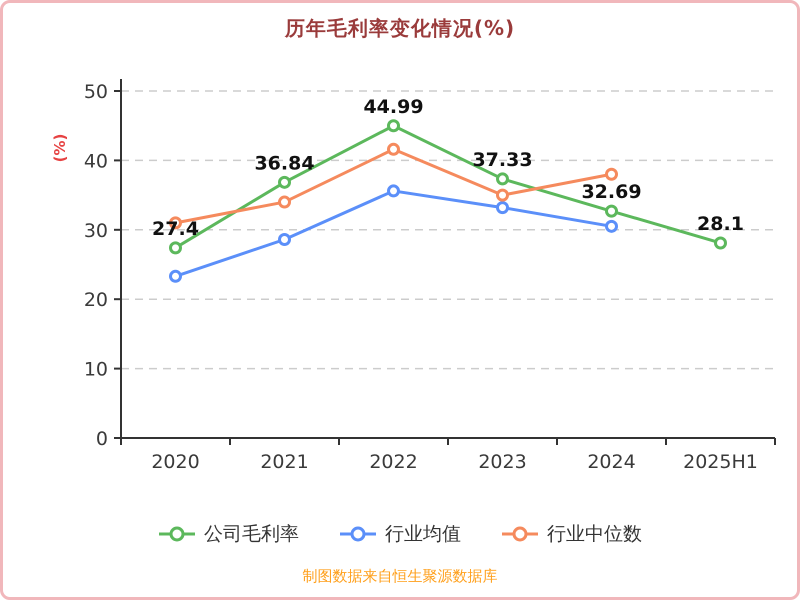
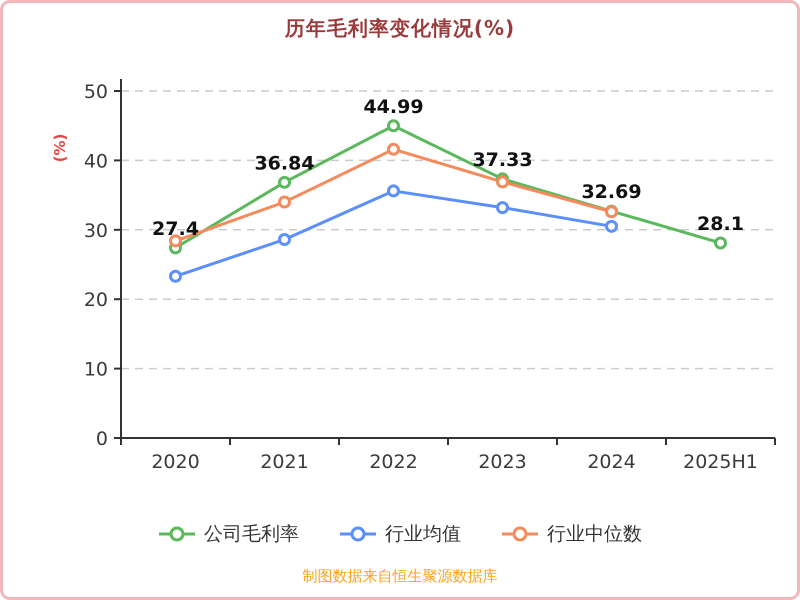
行业中位数/2020: 31 -> 28
行业中位数/2023: 35 -> 37
行业中位数/2024: 38 -> 33
